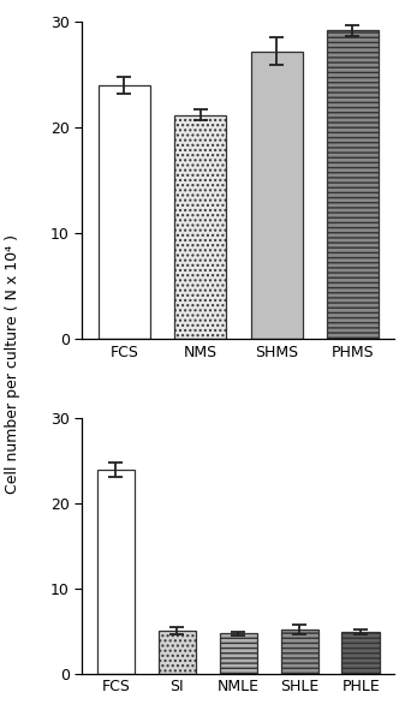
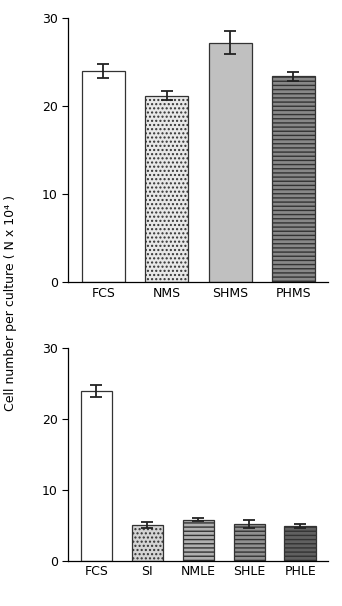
PHMS: 29.2 -> 23.4
NMLE: 4.7 -> 5.8
